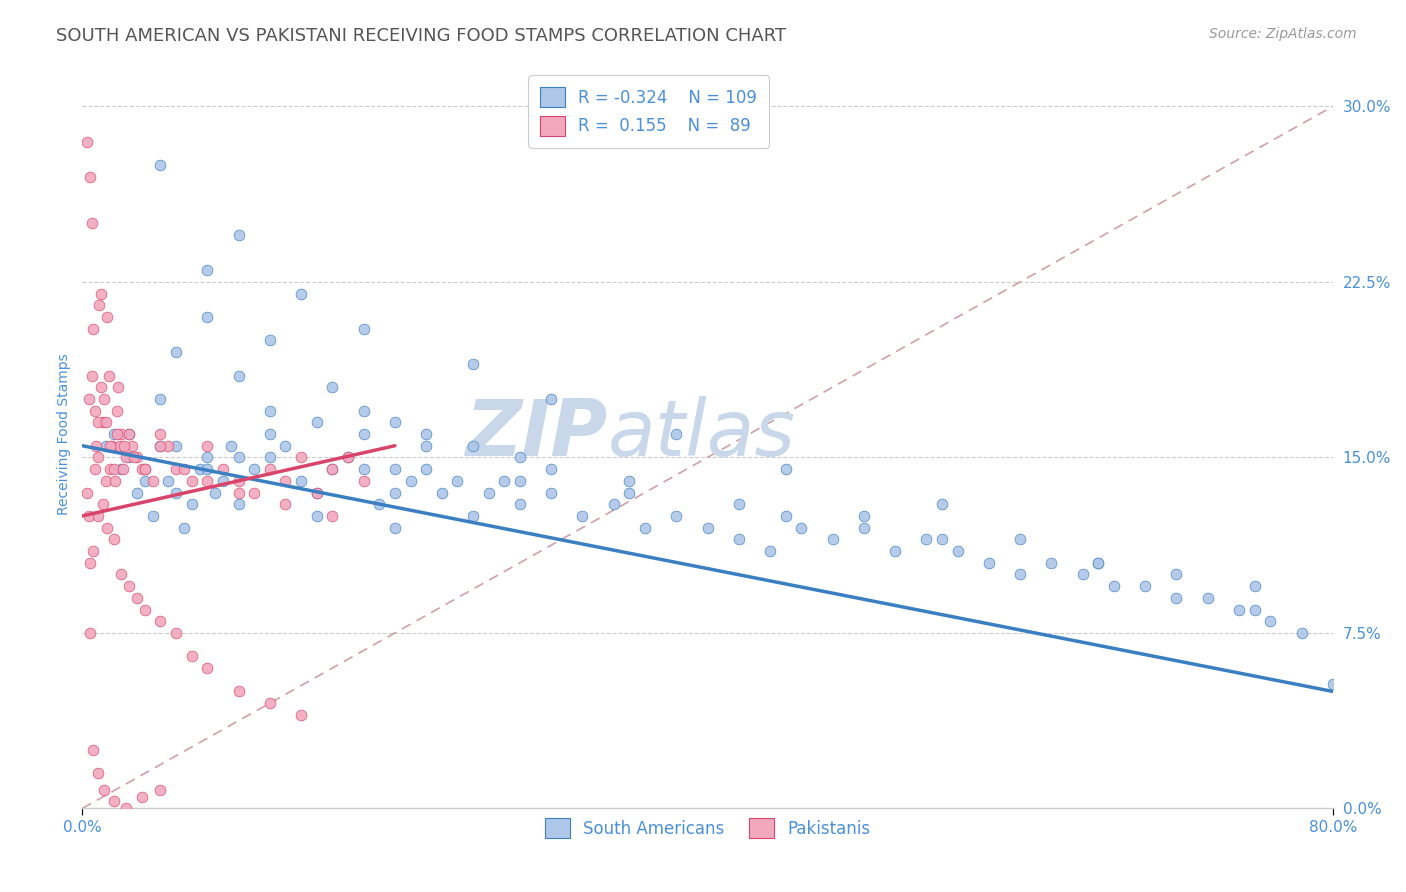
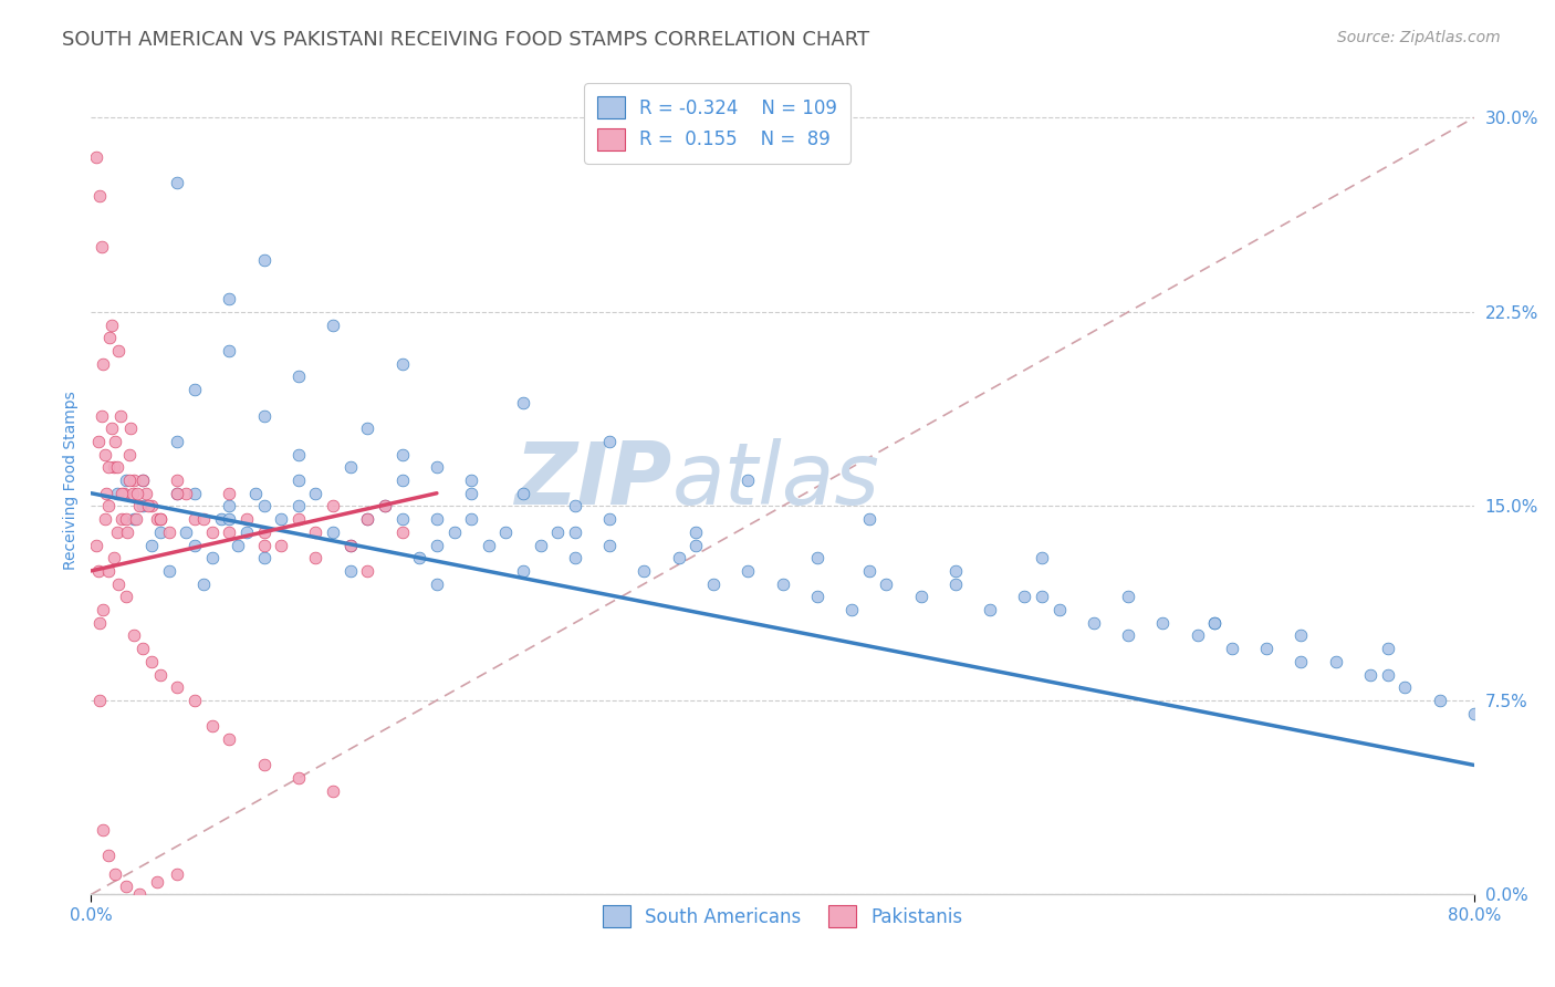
South Americans/80.0%: 5.3% -> 7.0%
